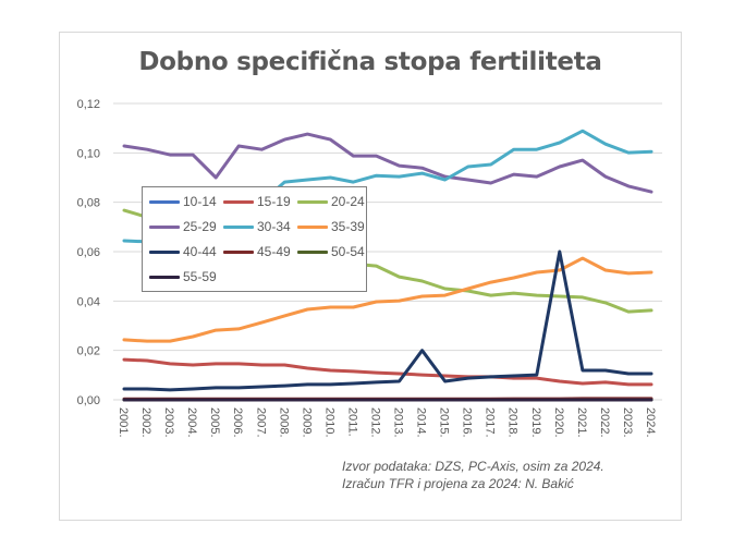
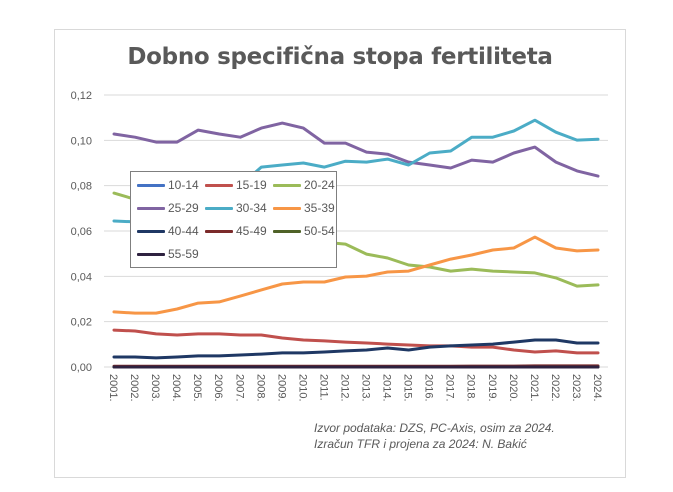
25-29/2005.: 0,09 -> 0,10
40-44/2014.: 0,02 -> 0,01
40-44/2020.: 0,06 -> 0,01
